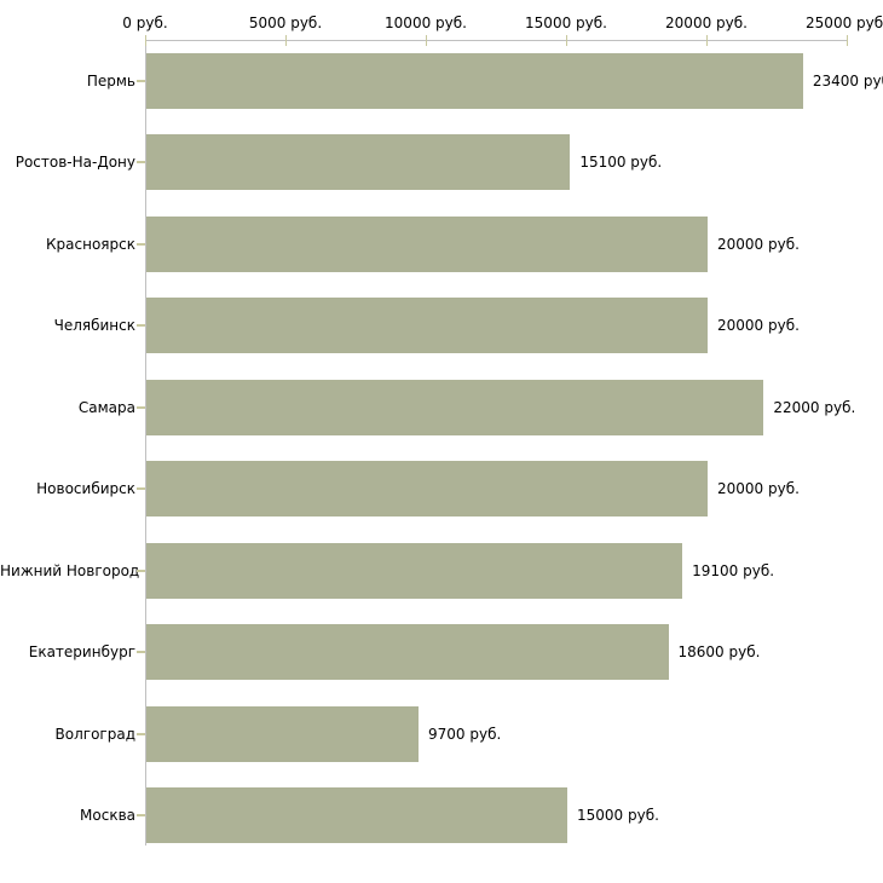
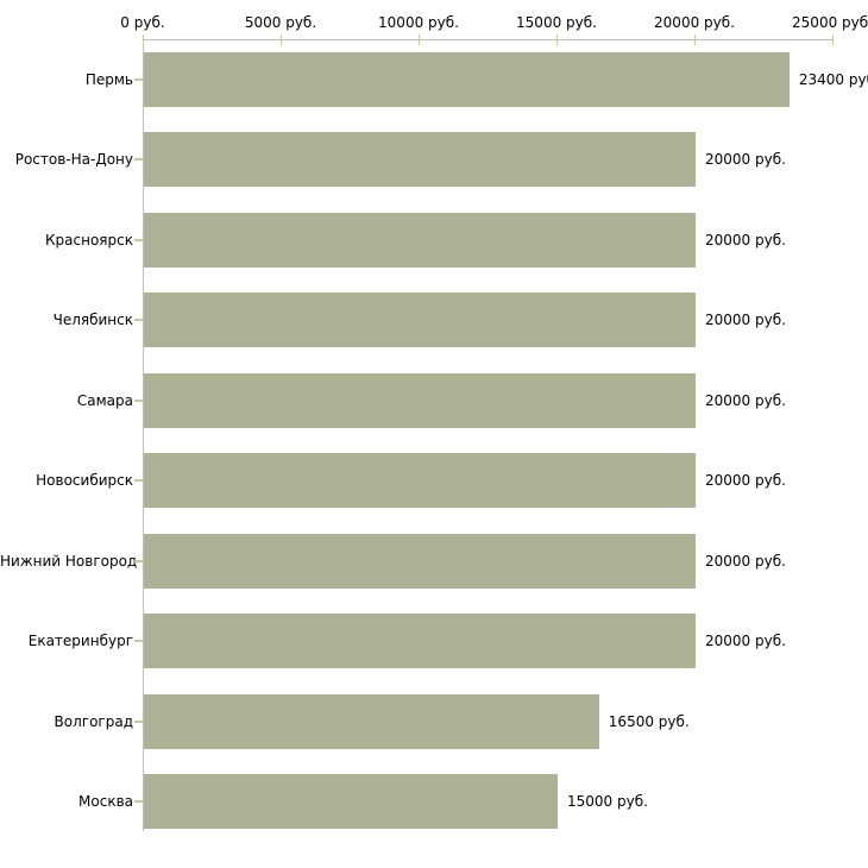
Ростов-На-Дону: 15100 -> 20000
Самара: 22000 -> 20000
Нижний Новгород: 19100 -> 20000
Екатеринбург: 18600 -> 20000
Волгоград: 9700 -> 16500
